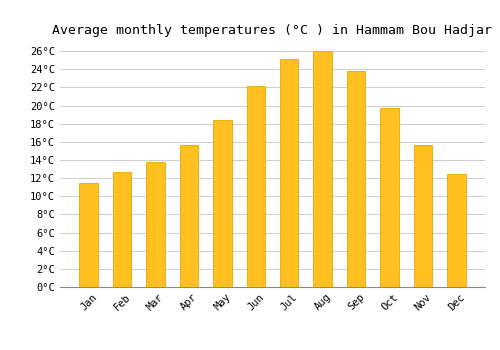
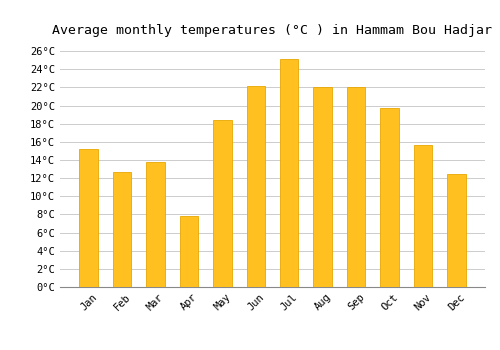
Jan: 11.5°C -> 15.2°C
Apr: 15.7°C -> 7.8°C
Aug: 26.0°C -> 22.0°C
Sep: 23.8°C -> 22.0°C
